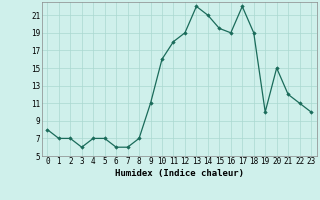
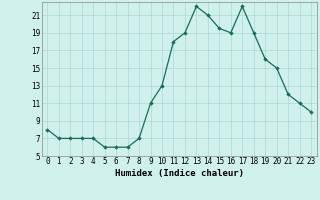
3: 6.0 -> 7.0
5: 7.0 -> 6.0
10: 16.0 -> 13.0
19: 10.0 -> 16.0
